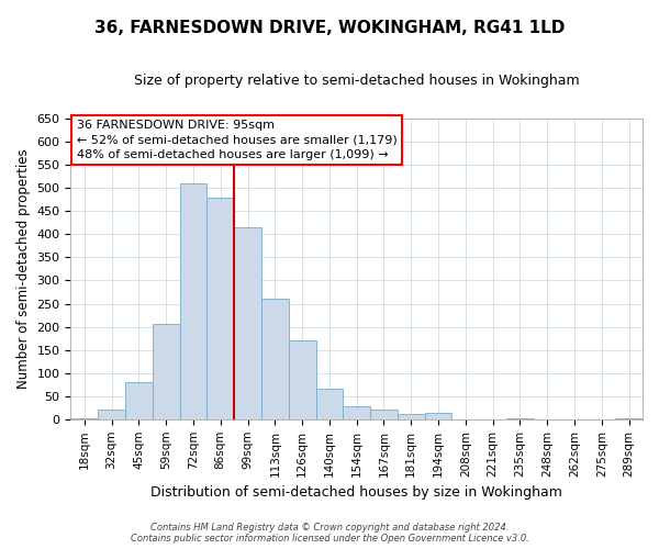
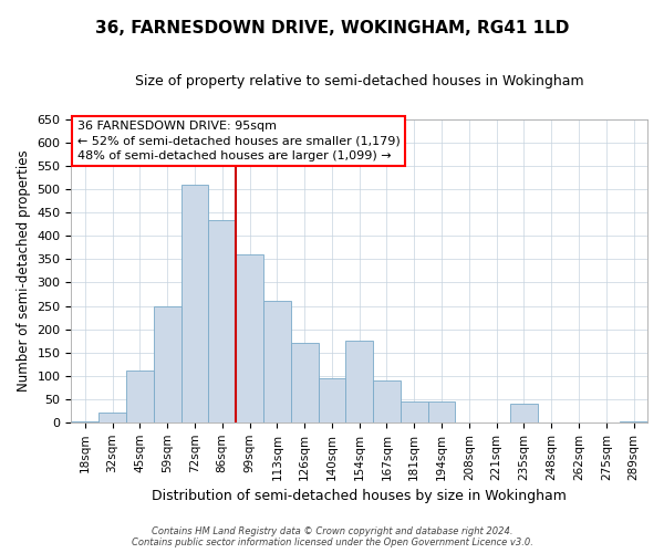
45sqm: 80 -> 110
59sqm: 205 -> 250
86sqm: 480 -> 435
99sqm: 415 -> 360
140sqm: 65 -> 95
154sqm: 27 -> 175
167sqm: 22 -> 90
181sqm: 12 -> 45
194sqm: 14 -> 45
235sqm: 2 -> 40
